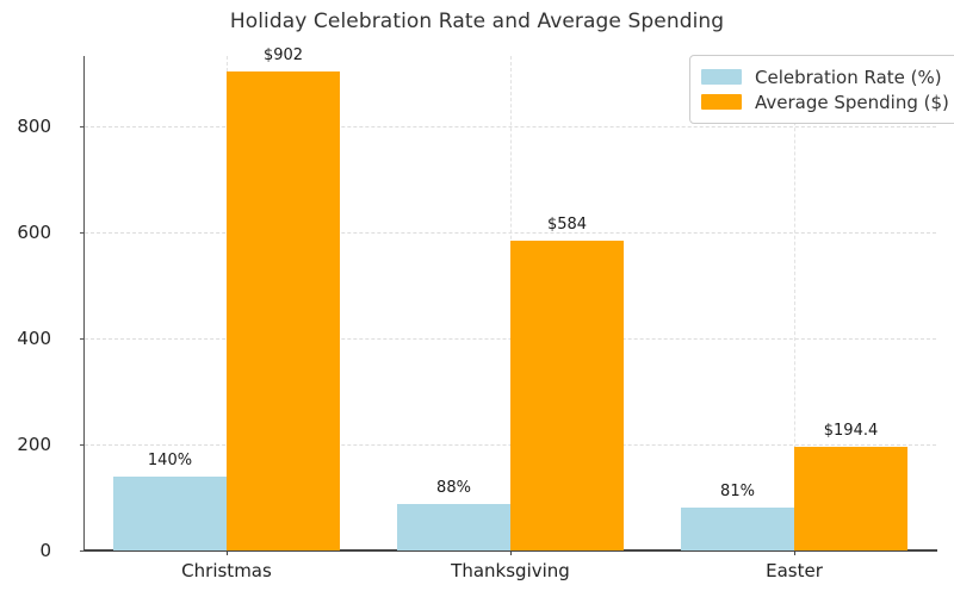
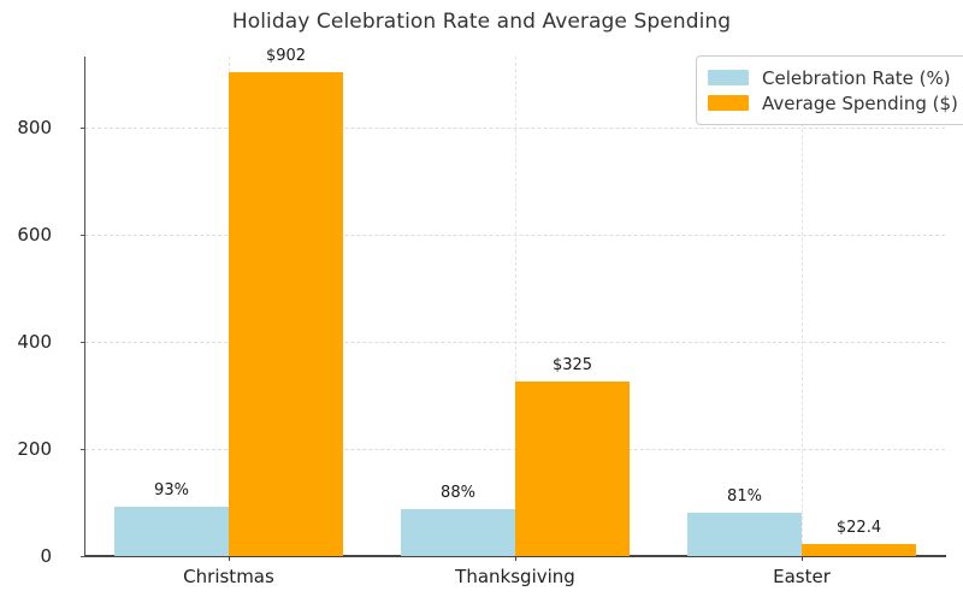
Celebration Rate (%)/Christmas: 140% -> 93%
Average Spending ($)/Thanksgiving: $584 -> $325
Average Spending ($)/Easter: $194.4 -> $22.4
